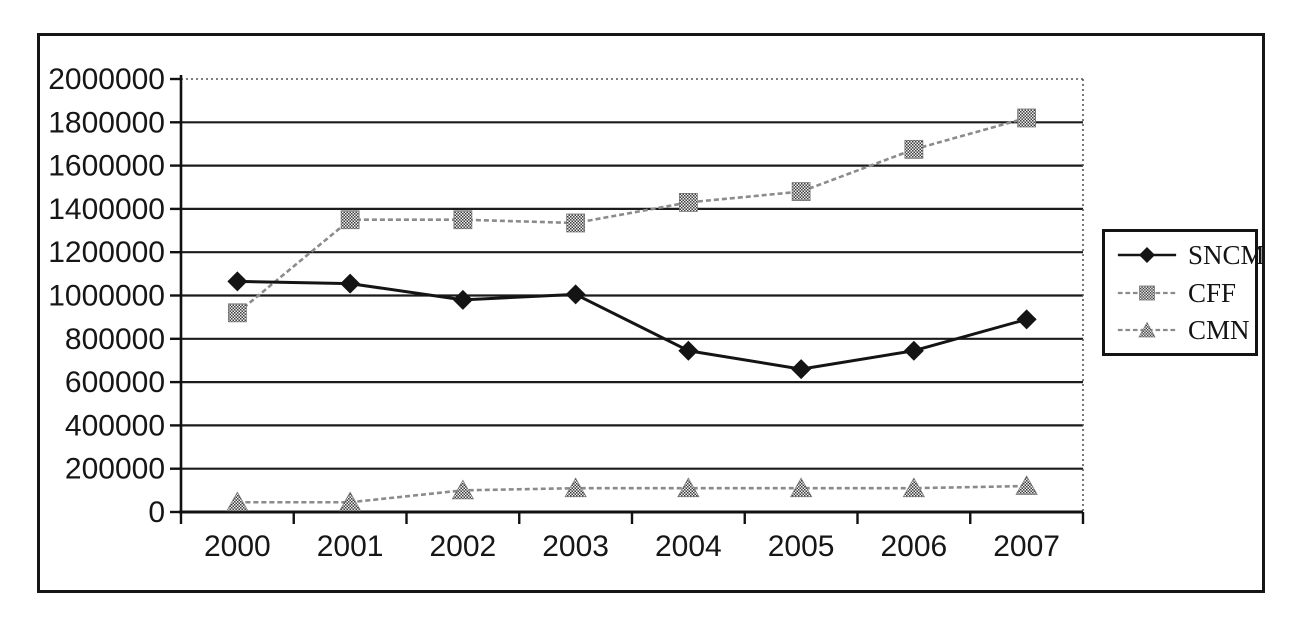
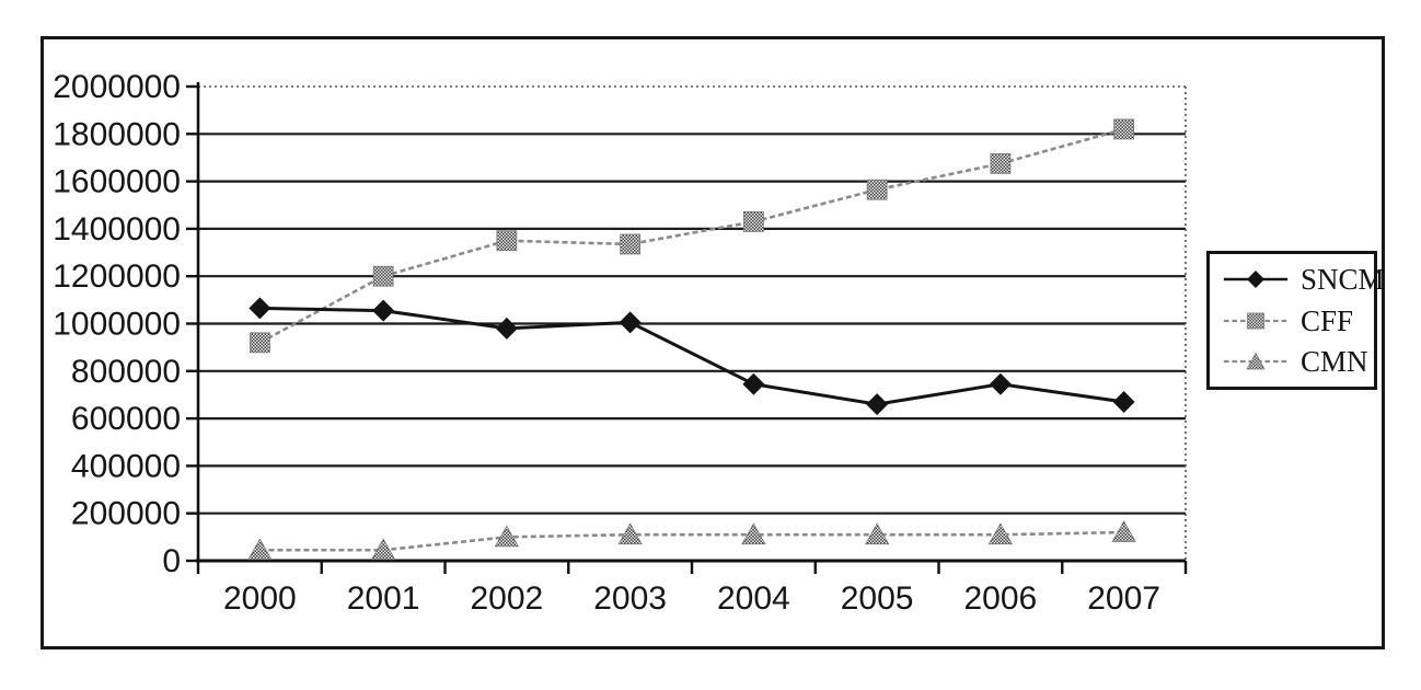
CFF/2001: 1350000 -> 1200000
CFF/2005: 1480000 -> 1560000
SNCM/2007: 890000 -> 670000
